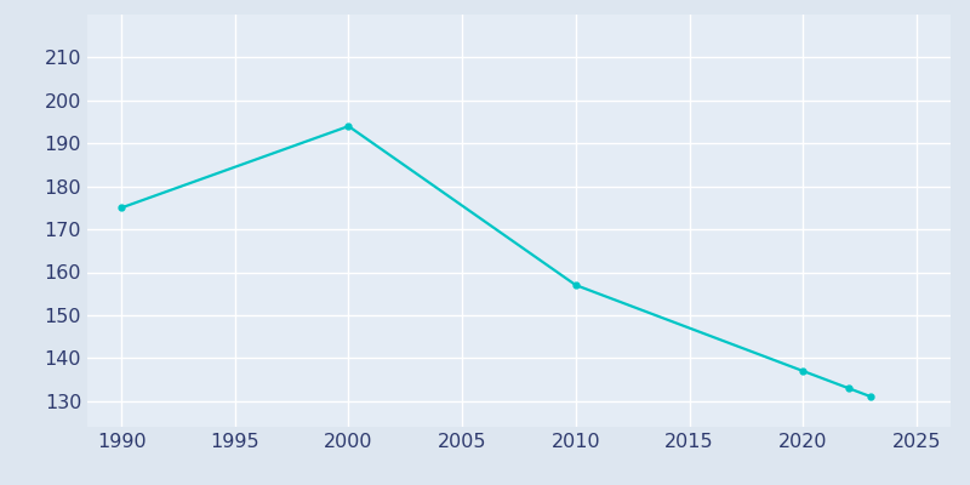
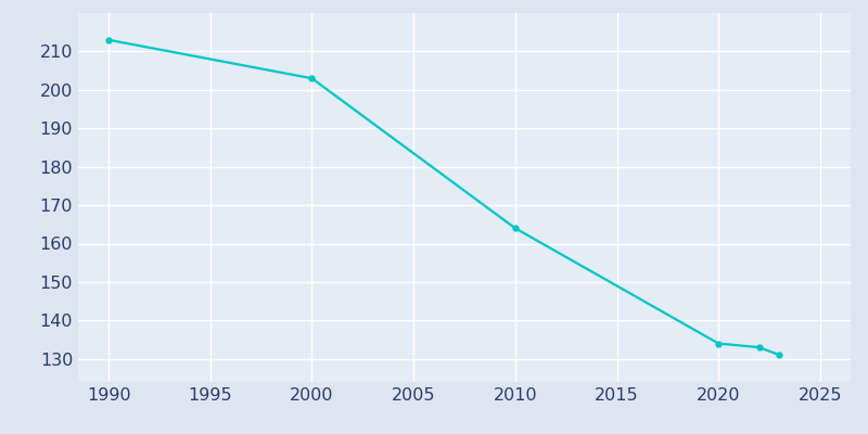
1990: 175 -> 213
2000: 194 -> 203
2010: 157 -> 164
2020: 137 -> 134
